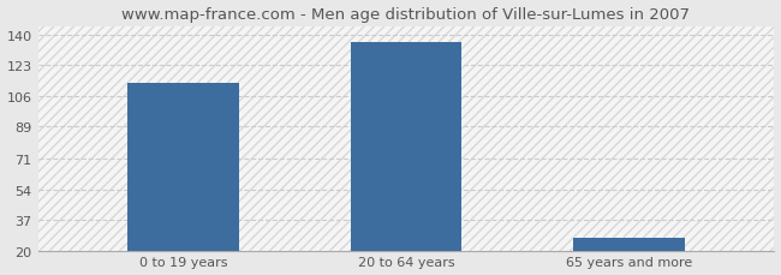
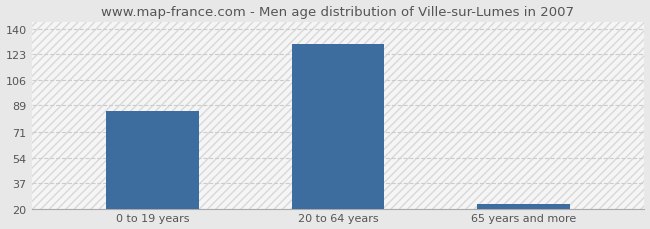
0 to 19 years: 113 -> 85
20 to 64 years: 136 -> 130
65 years and more: 27 -> 23
